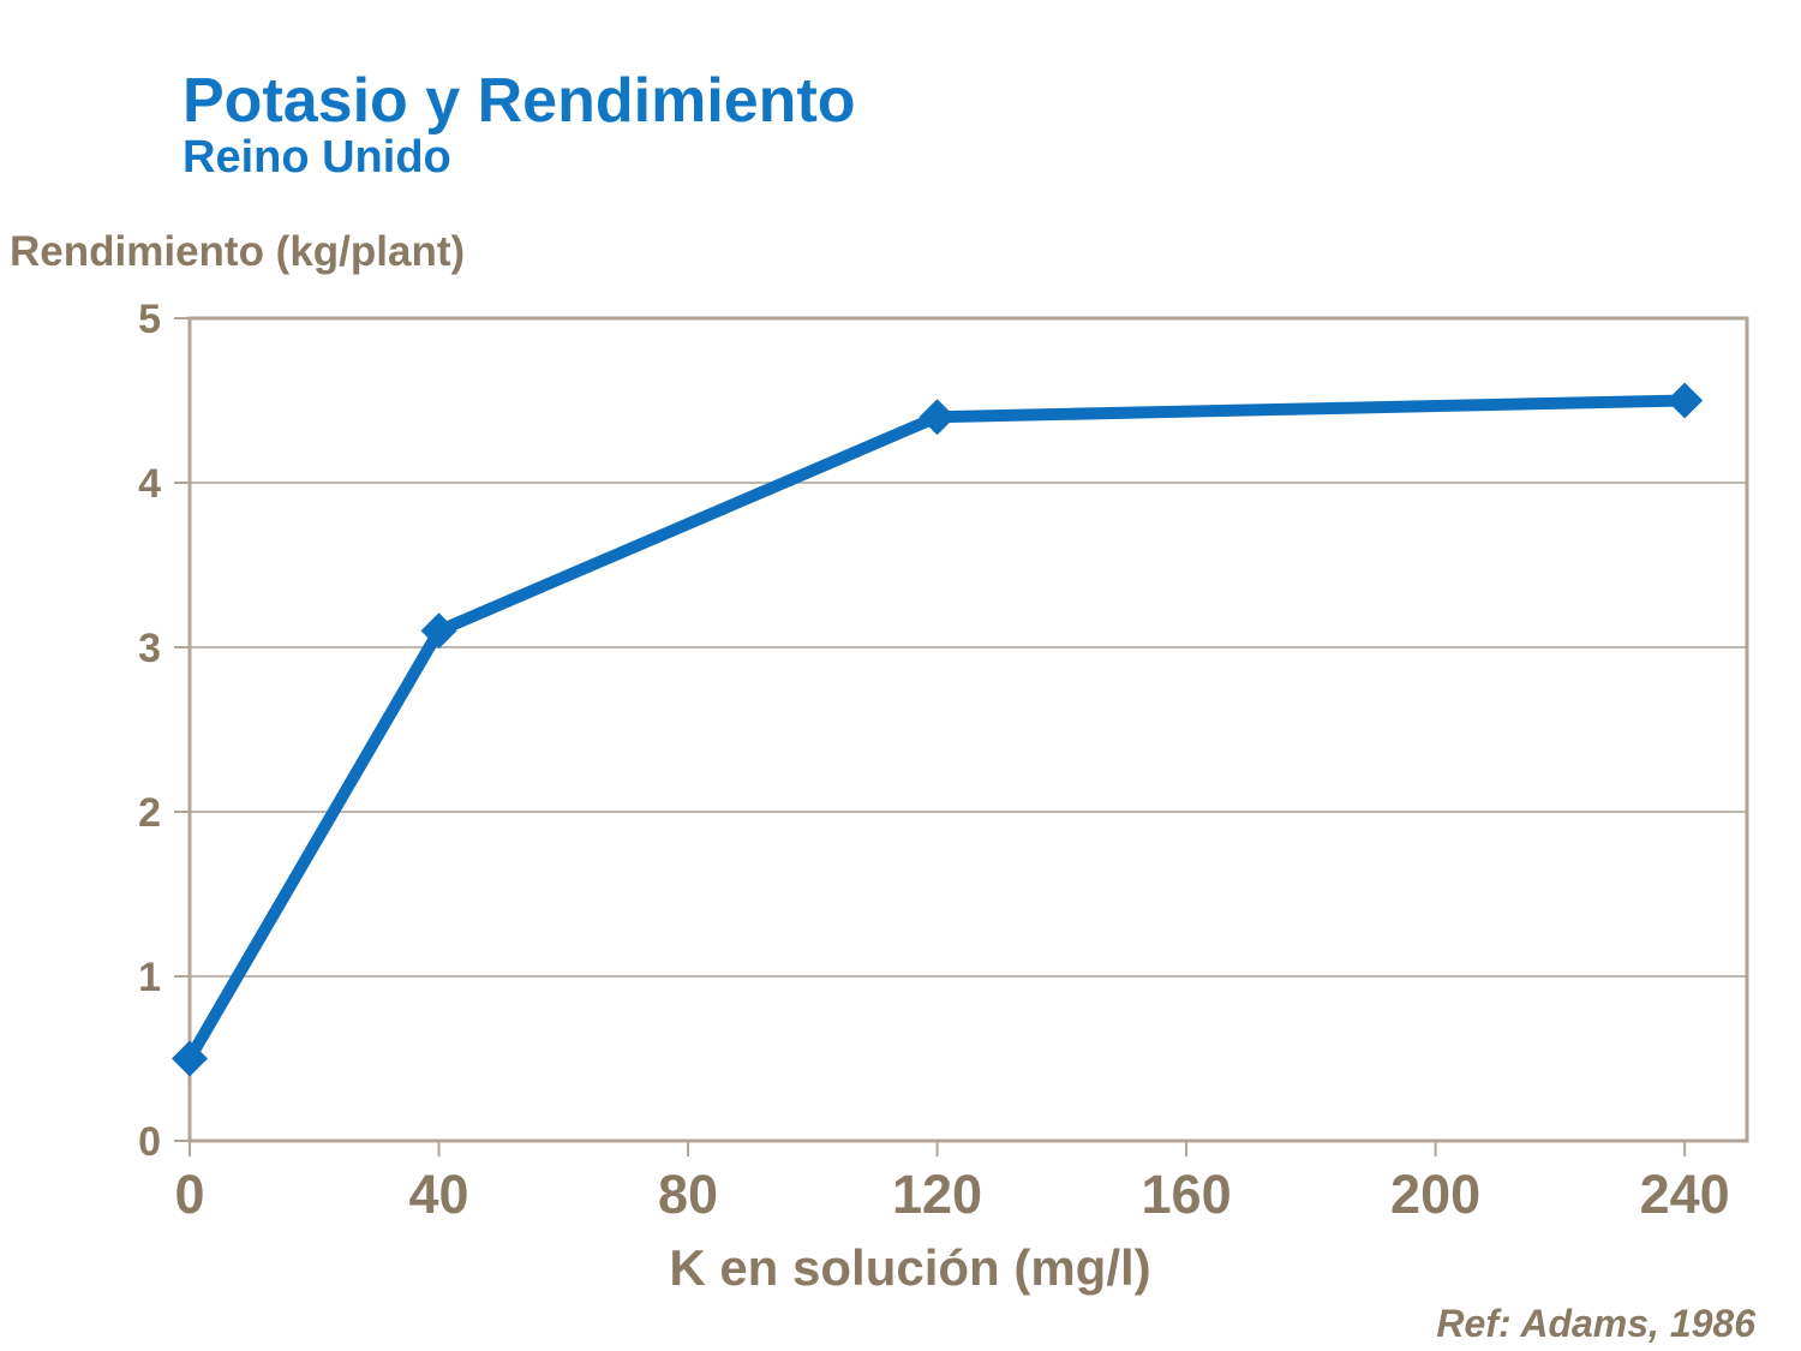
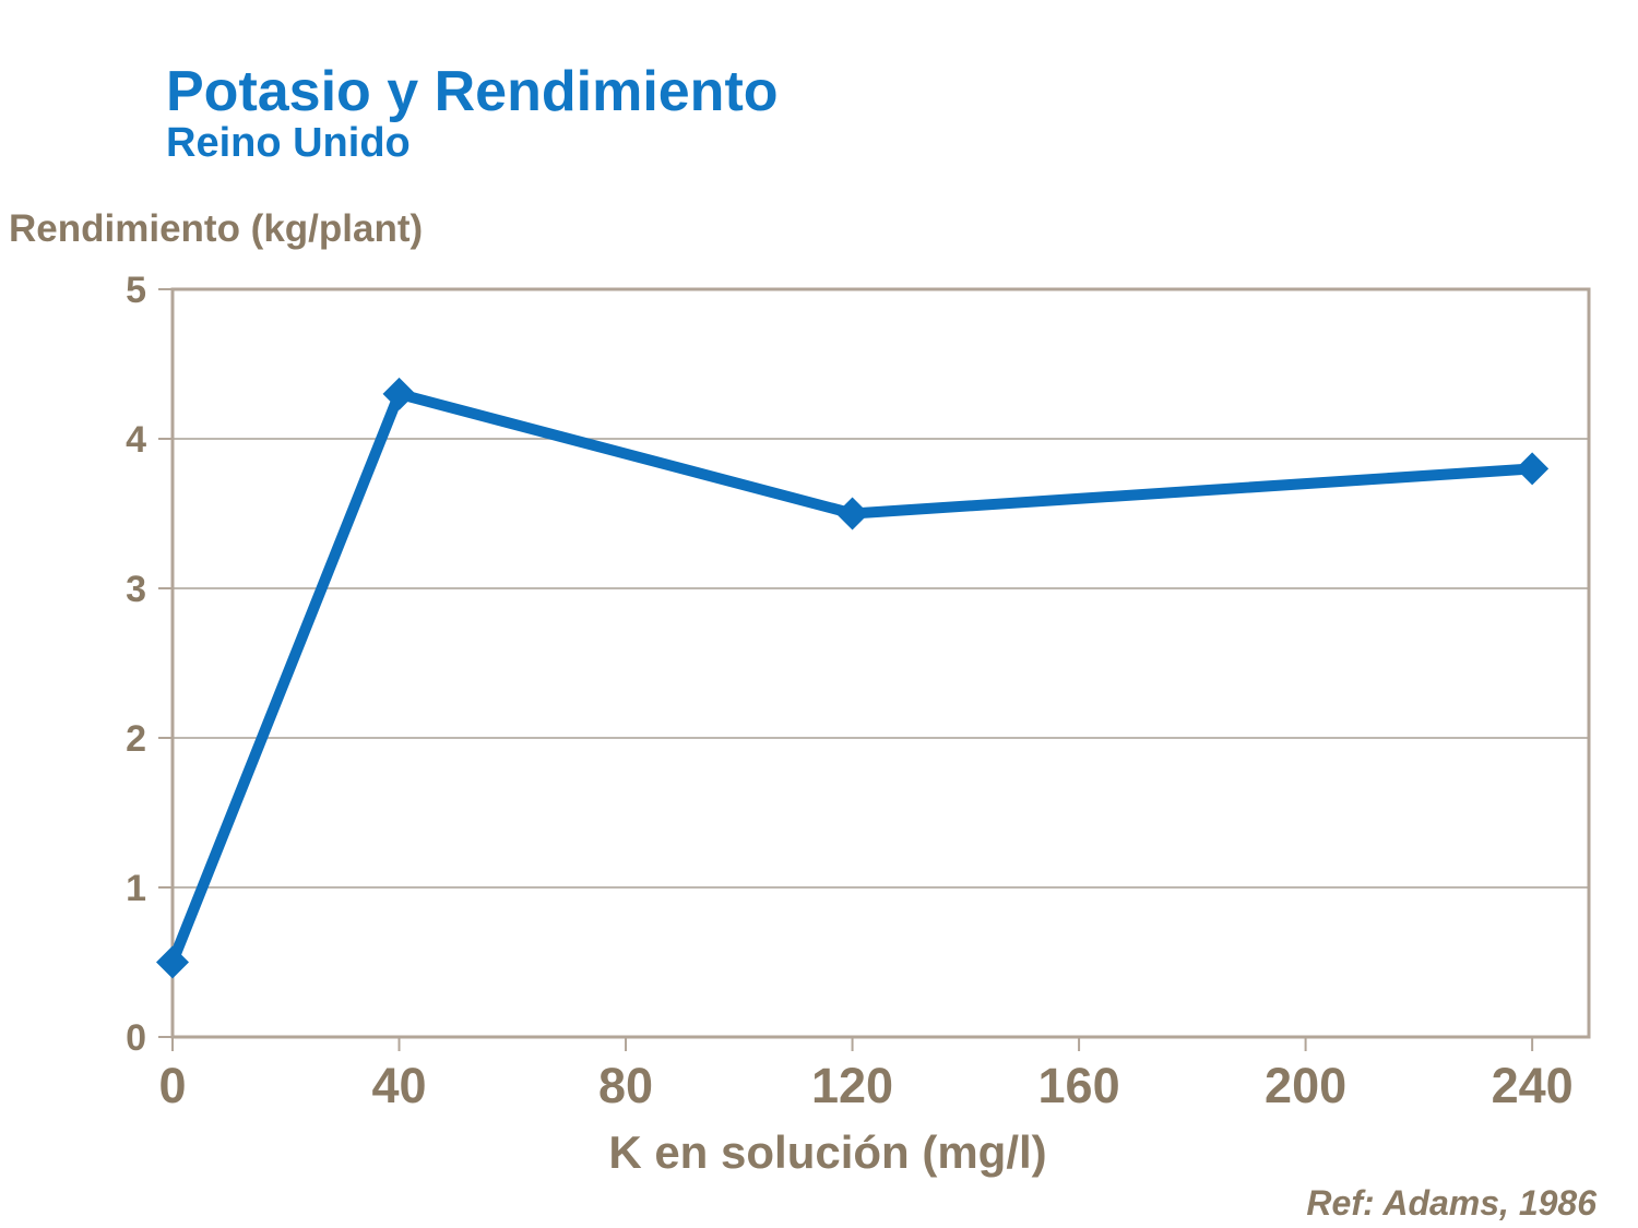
40: 3.1 -> 4.3
120: 4.4 -> 3.5
240: 4.5 -> 3.8
